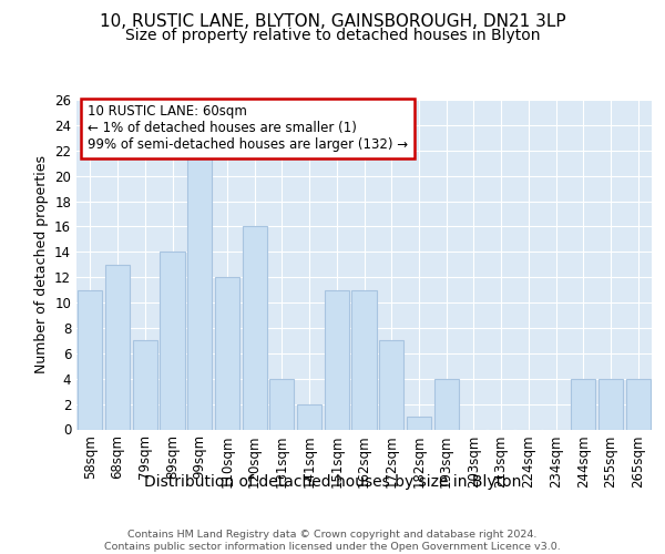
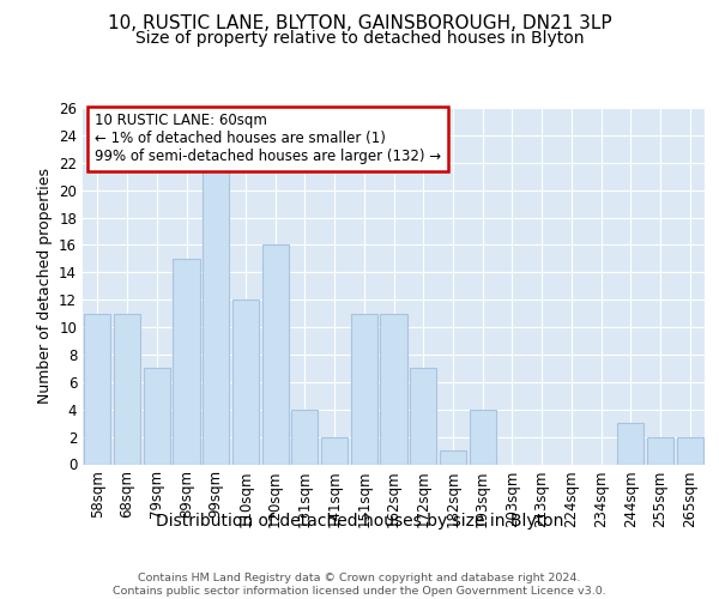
68sqm: 13 -> 11
89sqm: 14 -> 15
244sqm: 4 -> 3
255sqm: 4 -> 2
265sqm: 4 -> 2
